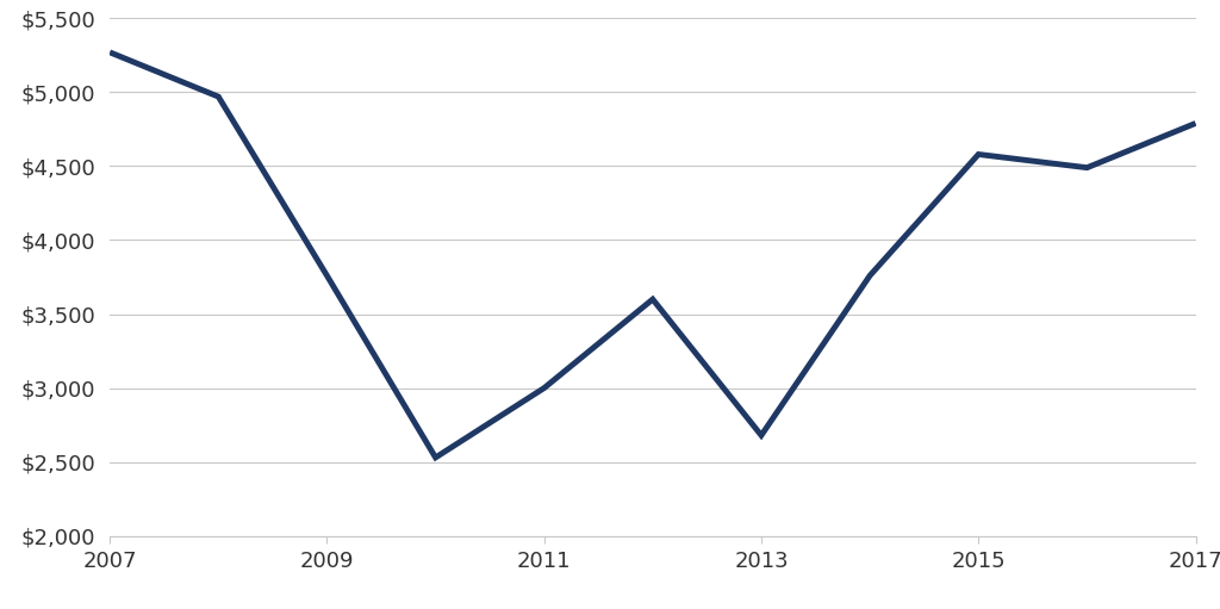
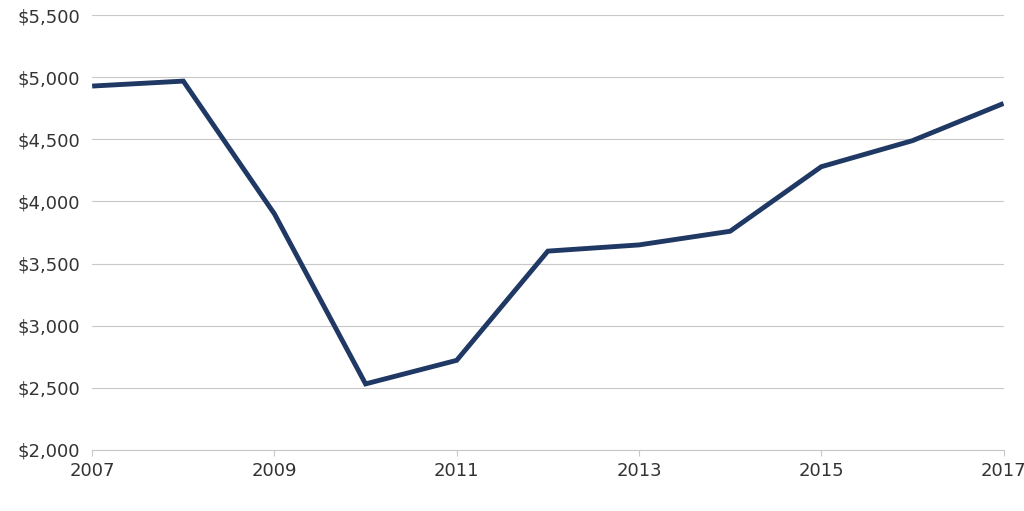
2007: $5,270 -> $4,930
2009: $3,760 -> $3,900
2011: $3,000 -> $2,720
2013: $2,680 -> $3,650
2015: $4,580 -> $4,280
